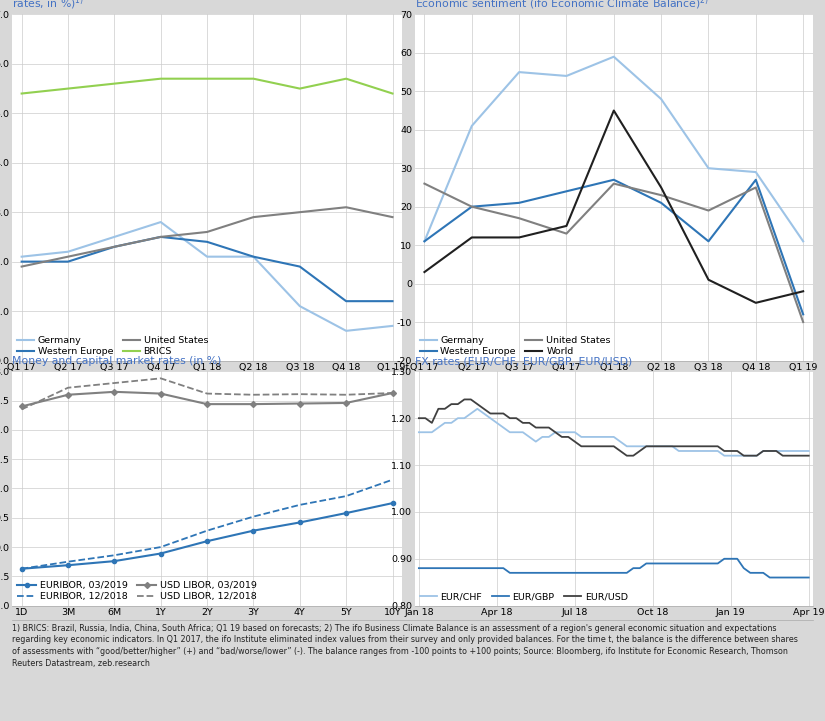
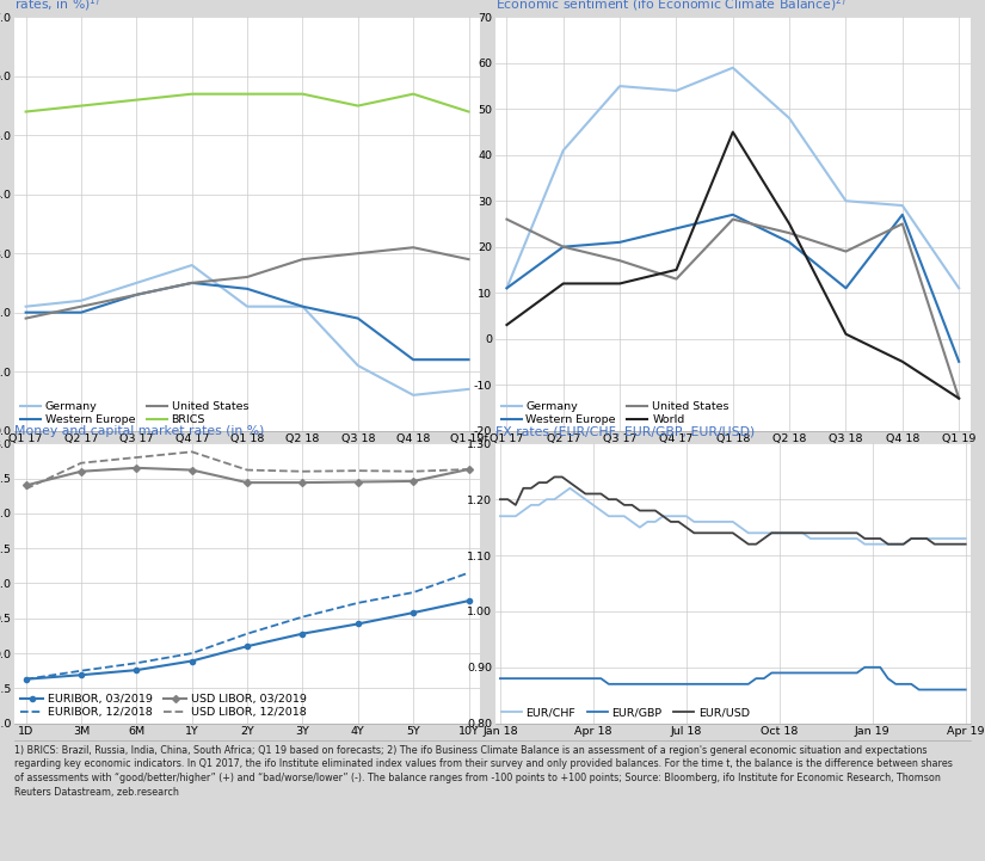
Western Europe/Q1 19: -8 -> -5
United States/Q1 19: -10 -> -13
World/Q1 19: -2 -> -13
